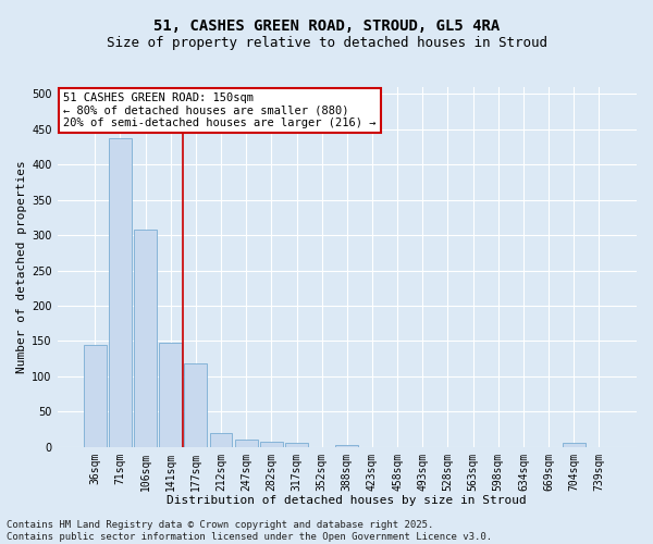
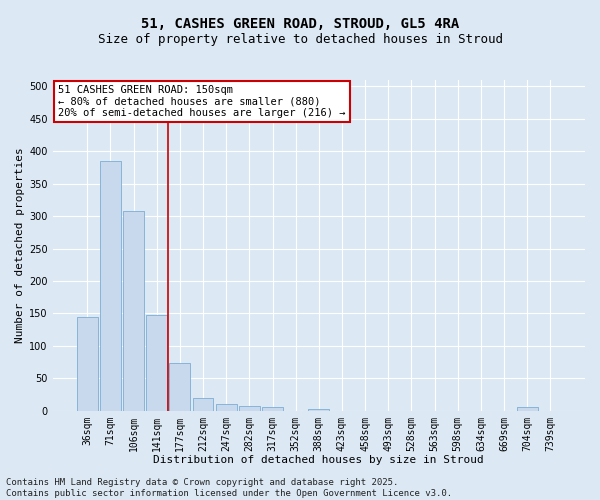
71sqm: 438 -> 385
177sqm: 118 -> 73
